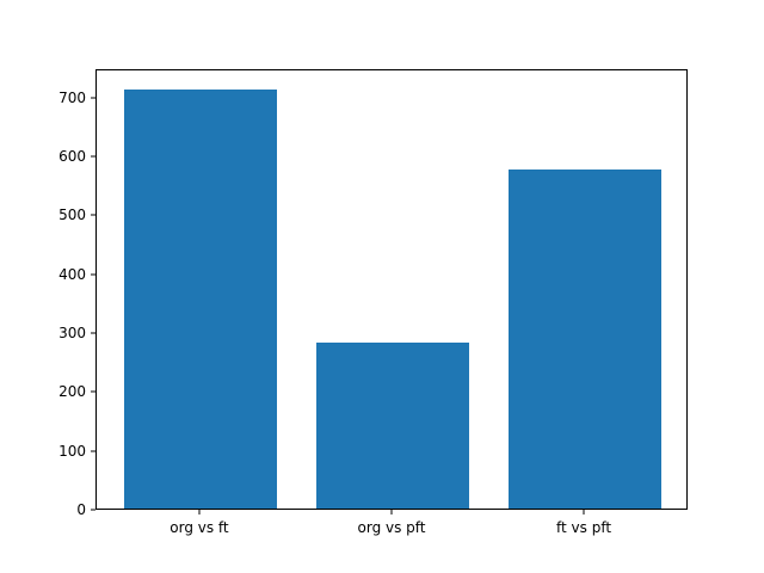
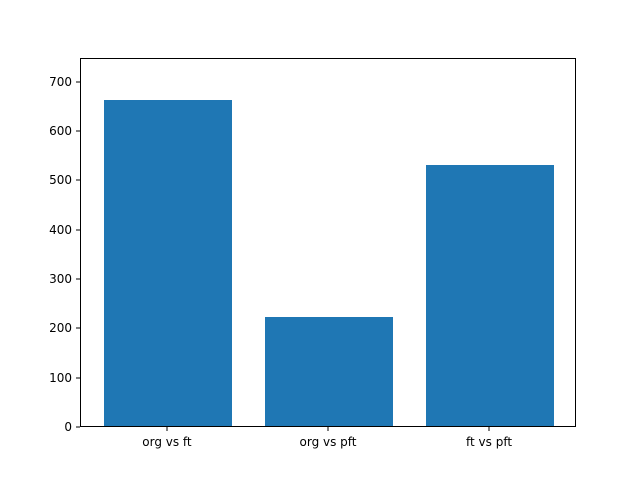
org vs ft: 710 -> 660
org vs pft: 280 -> 220
ft vs pft: 580 -> 530
